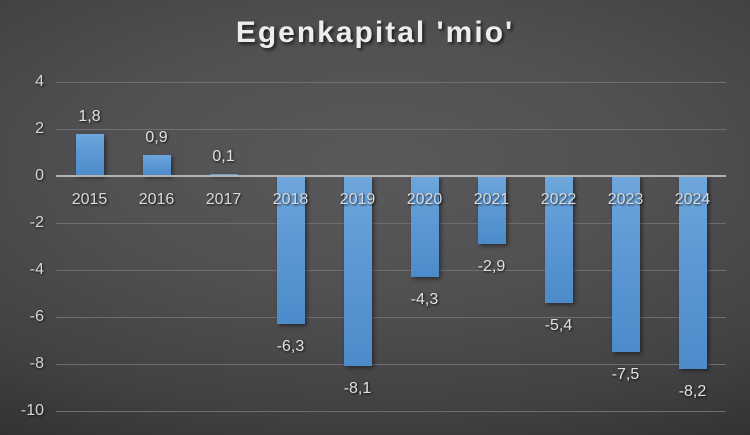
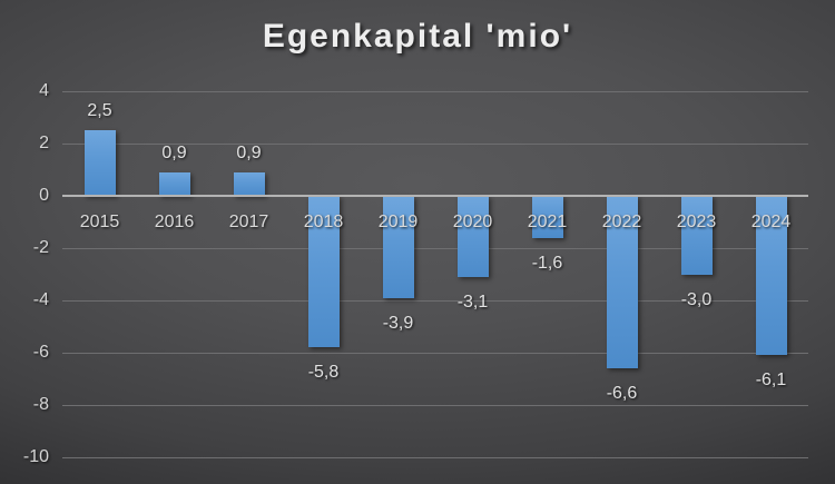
2015: 1,8 -> 2,5
2017: 0,1 -> 0,9
2018: -6,3 -> -5,8
2019: -8,1 -> -3,9
2020: -4,3 -> -3,1
2021: -2,9 -> -1,6
2022: -5,4 -> -6,6
2023: -7,5 -> -3,0
2024: -8,2 -> -6,1
